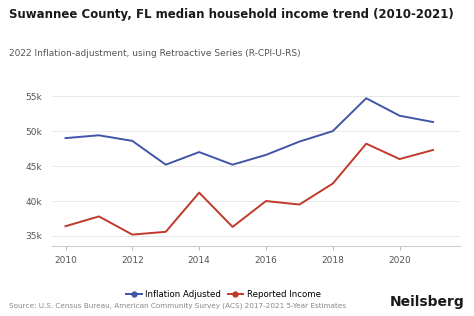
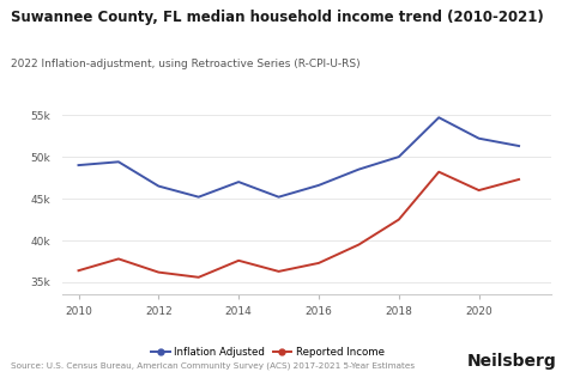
Inflation Adjusted/2012: 48.6k -> 46.5k
Reported Income/2012: 35.2k -> 36.2k
Reported Income/2014: 41.2k -> 37.6k
Reported Income/2016: 40.0k -> 37.3k
